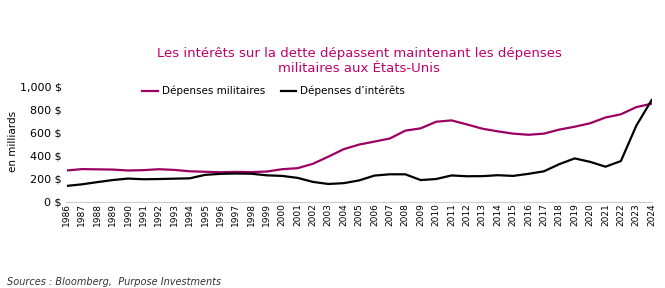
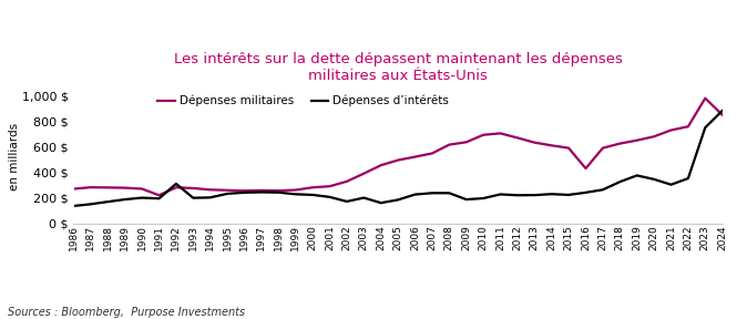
Dépenses militaires/1991: 270 $ -> 220 $
Dépenses d’intérêts/1992: 200 $ -> 310 $
Dépenses d’intérêts/2003: 150 $ -> 200 $
Dépenses militaires/2016: 580 $ -> 430 $
Dépenses militaires/2023: 820 $ -> 980 $
Dépenses d’intérêts/2023: 660 $ -> 750 $
